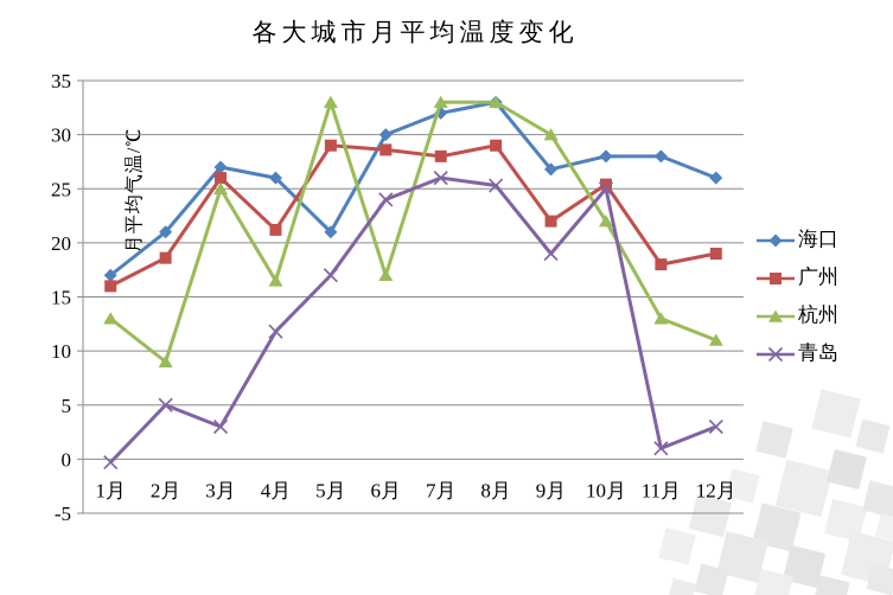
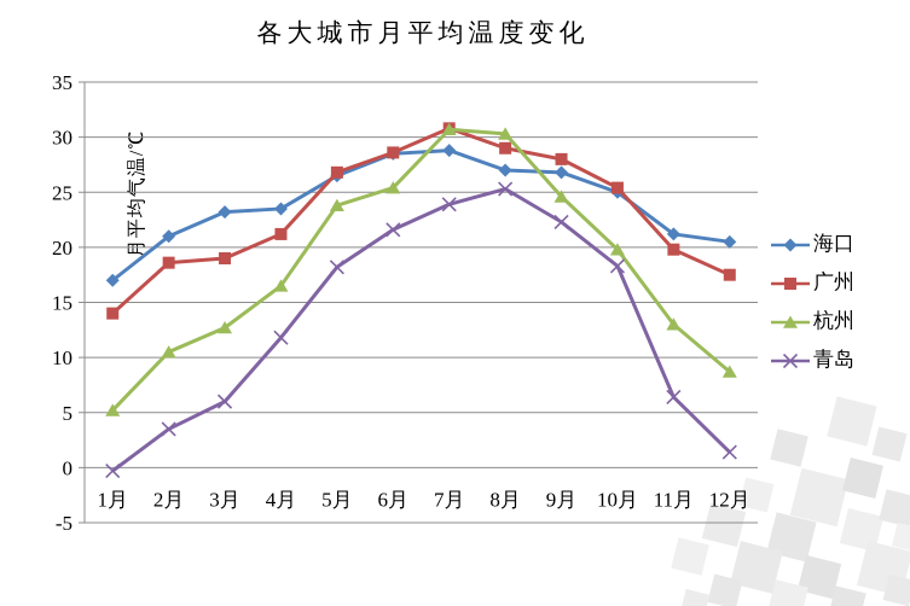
广州/1月: 16 -> 14
杭州/1月: 13 -> 5
杭州/2月: 9 -> 10
青岛/2月: 5 -> 4
海口/3月: 27 -> 23
广州/3月: 26 -> 19
杭州/3月: 25 -> 13
青岛/3月: 3 -> 6
海口/4月: 26 -> 24
海口/5月: 21 -> 26
广州/5月: 29 -> 27
杭州/5月: 33 -> 24
青岛/5月: 17 -> 18
海口/6月: 30 -> 28
杭州/6月: 17 -> 25
青岛/6月: 24 -> 22
海口/7月: 32 -> 29
广州/7月: 28 -> 31
杭州/7月: 33 -> 31
青岛/7月: 26 -> 24
海口/8月: 33 -> 27
杭州/8月: 33 -> 30
广州/9月: 22 -> 28
杭州/9月: 30 -> 25
青岛/9月: 19 -> 22
海口/10月: 28 -> 25
杭州/10月: 22 -> 20
青岛/10月: 25 -> 18
海口/11月: 28 -> 21
广州/11月: 18 -> 20
青岛/11月: 1 -> 6
海口/12月: 26 -> 20
广州/12月: 19 -> 18
杭州/12月: 11 -> 9
青岛/12月: 3 -> 1
